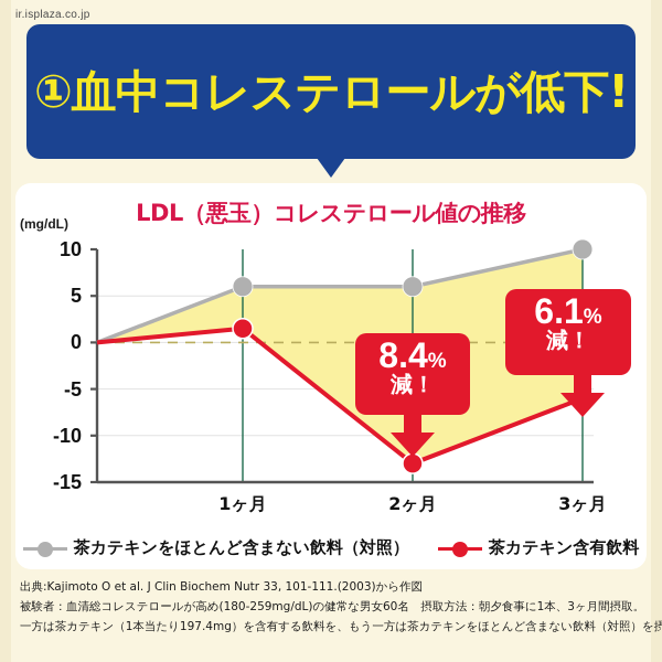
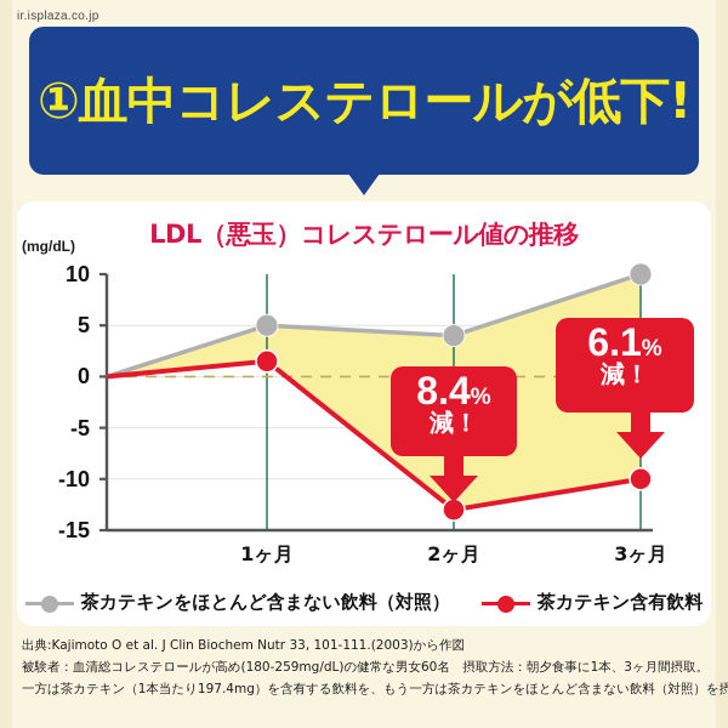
茶カテキンをほとんど含まない飲料（対照）/1ヶ月: 6 -> 5
茶カテキンをほとんど含まない飲料（対照）/2ヶ月: 6 -> 4
茶カテキン含有飲料/3ヶ月: -6 -> -10
